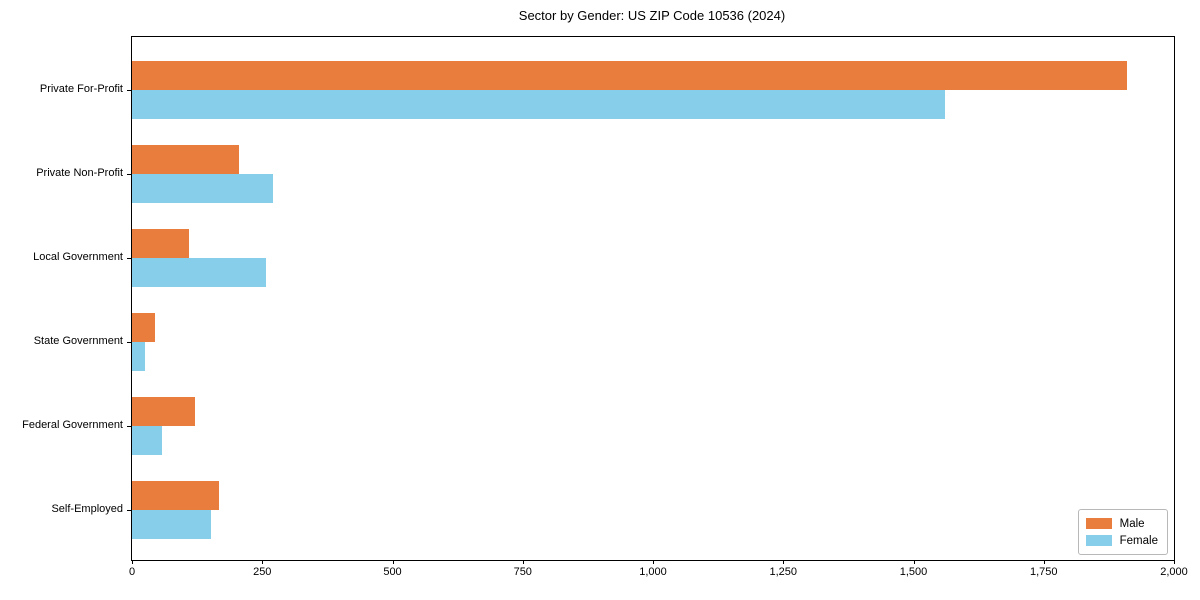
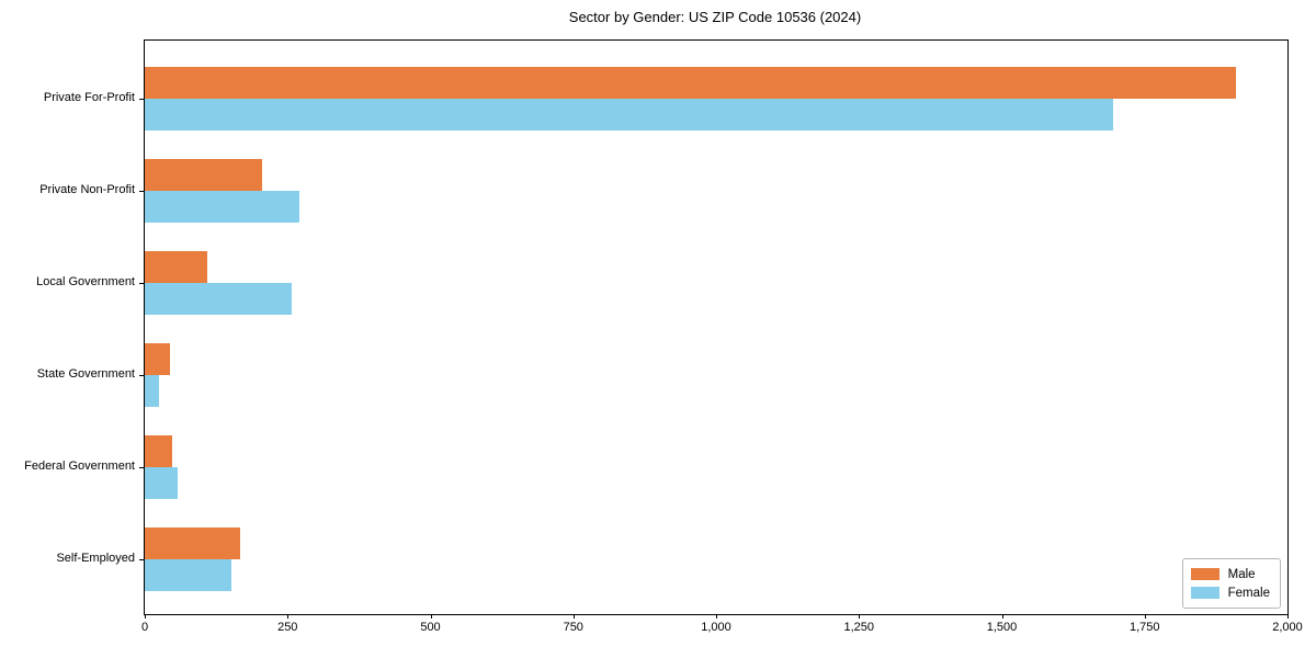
Female/Private For-Profit: 1560 -> 1700
Male/Federal Government: 120 -> 50
